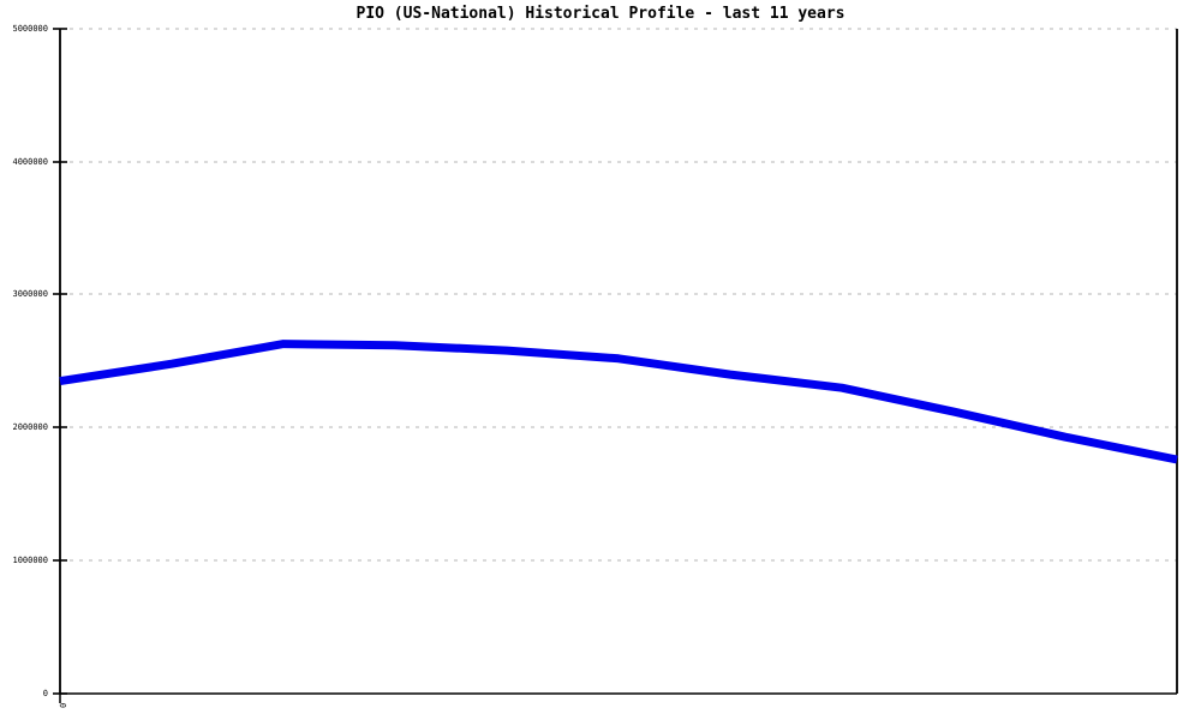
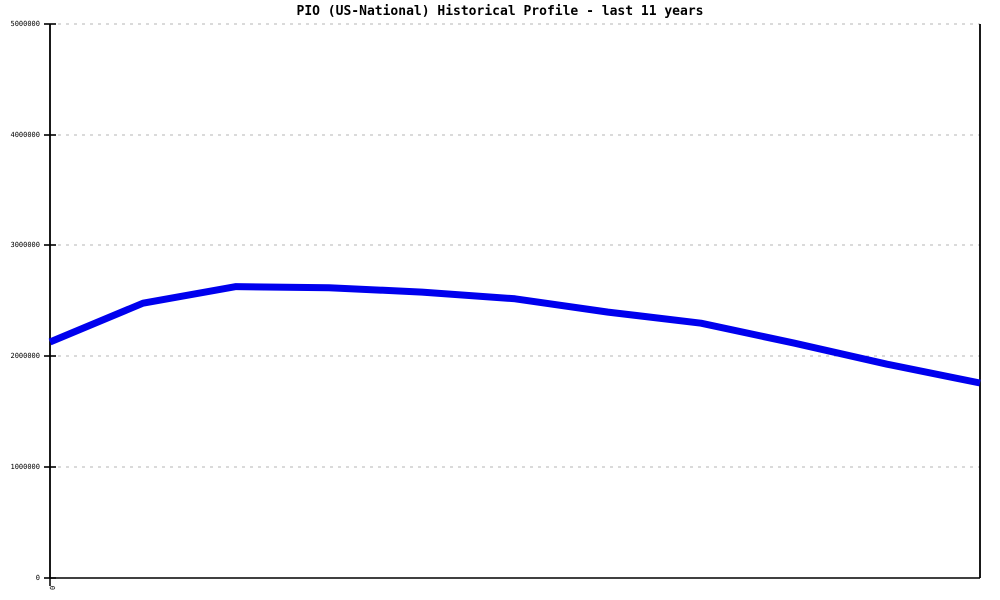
0: 2350000 -> 2130000
